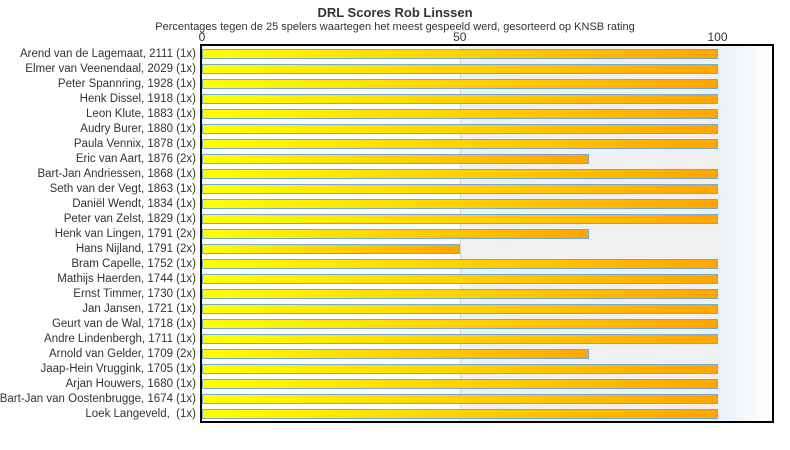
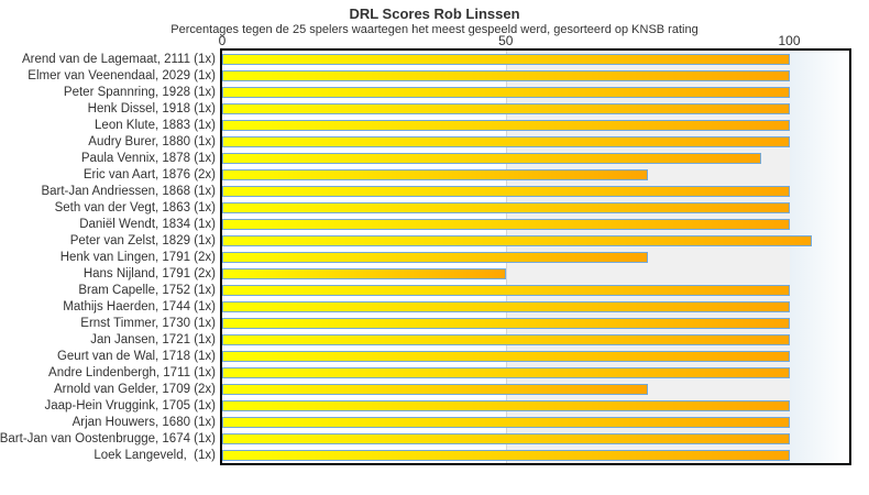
Paula Vennix, 1878 (1x): 100 -> 95
Peter van Zelst, 1829 (1x): 100 -> 104
